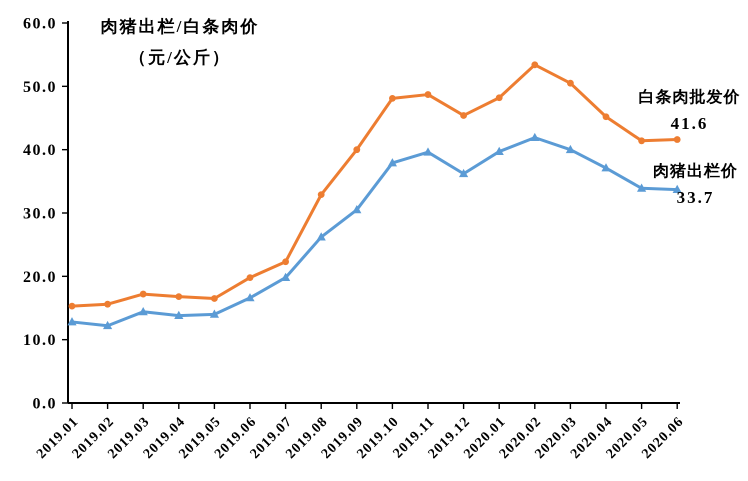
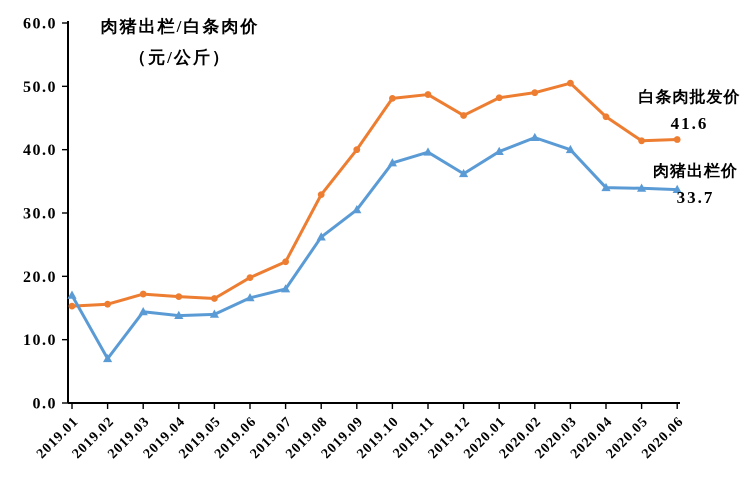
肉猪出栏价/2019.01: 13 -> 17
肉猪出栏价/2019.02: 12 -> 7
肉猪出栏价/2019.07: 20 -> 18
白条肉批发价/2020.02: 53 -> 49
肉猪出栏价/2020.04: 37 -> 34
